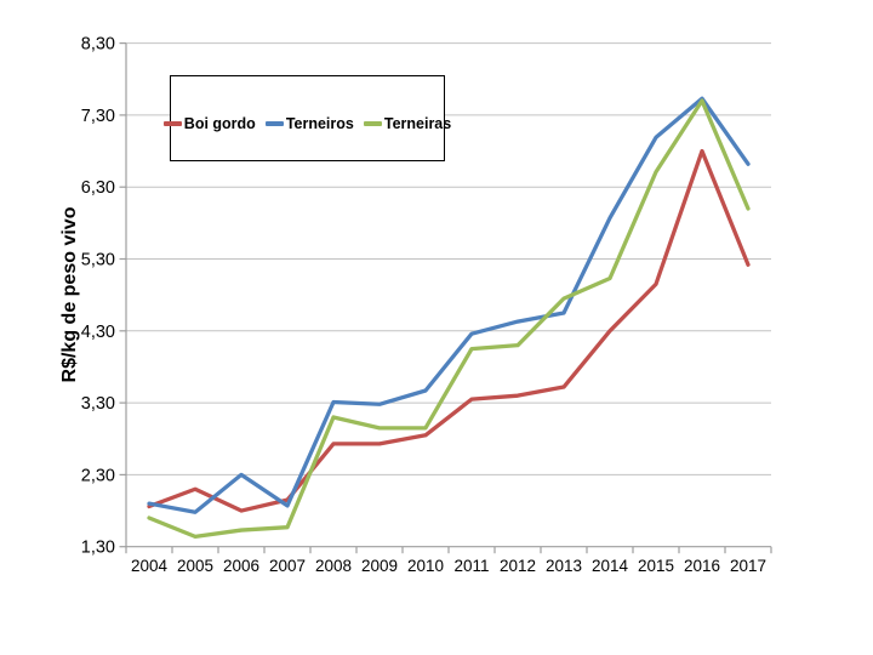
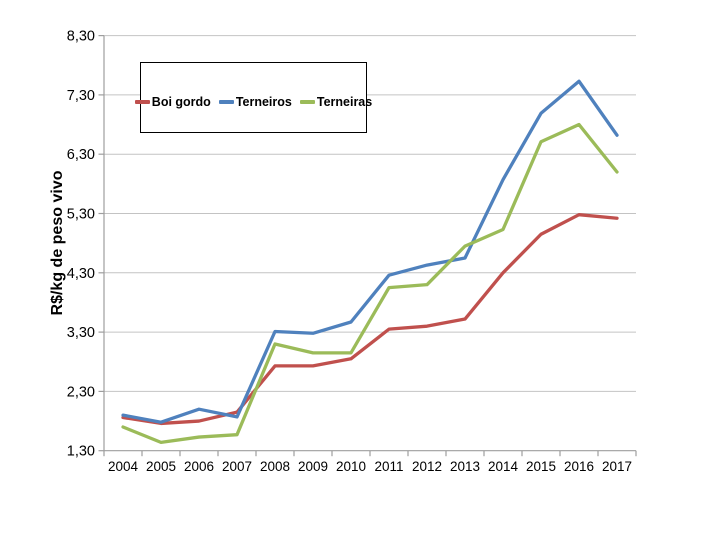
Boi gordo/2005: 2,1 -> 1,8
Terneiros/2006: 2,3 -> 2,0
Boi gordo/2016: 6,8 -> 5,3
Terneiras/2016: 7,5 -> 6,8
